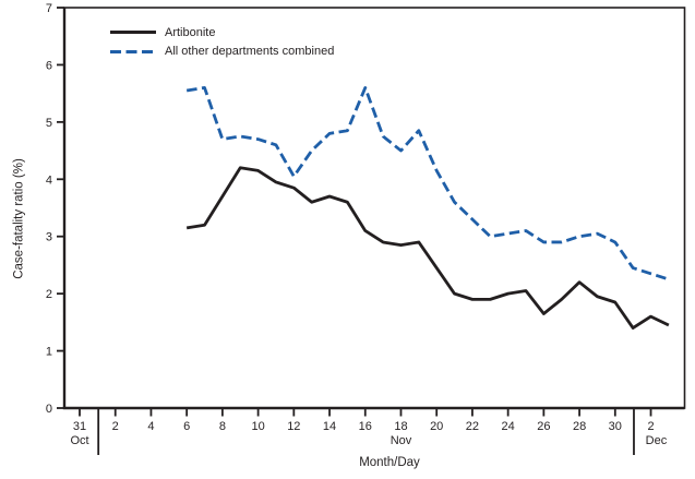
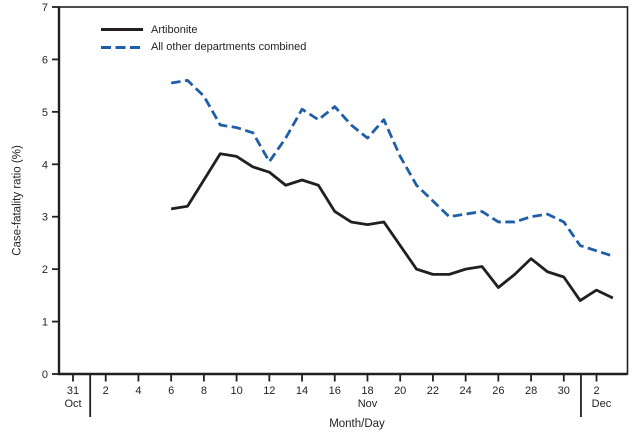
All other departments combined/8: 4.7 -> 5.3
All other departments combined/14: 4.8 -> 5.0
All other departments combined/16: 5.6 -> 5.1
